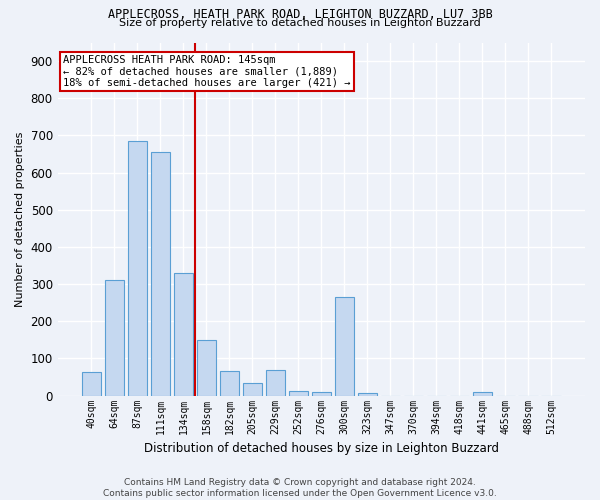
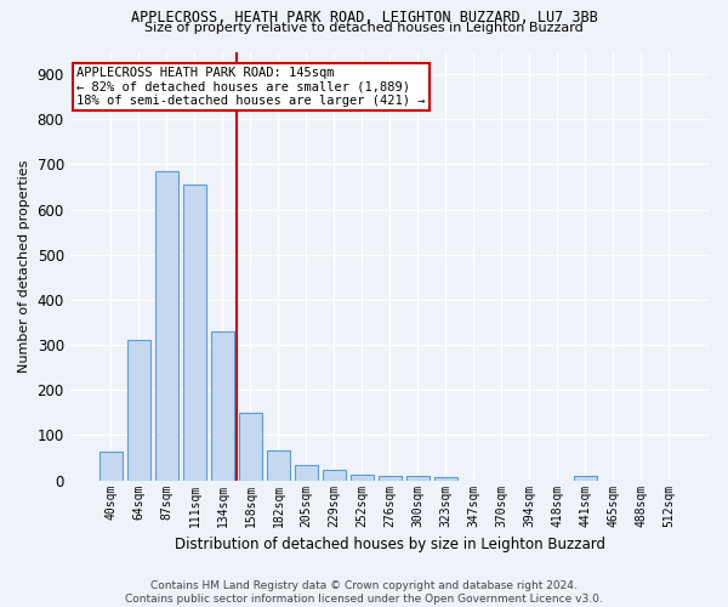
229sqm: 70 -> 22
300sqm: 265 -> 10
